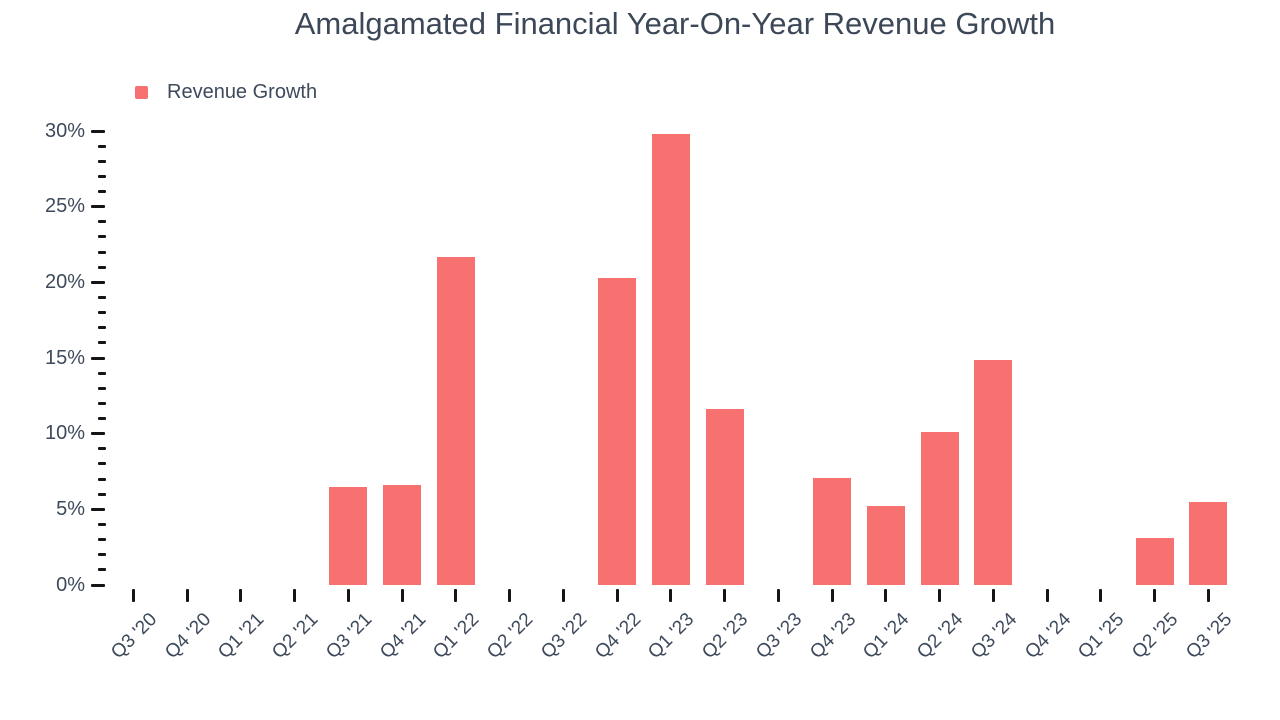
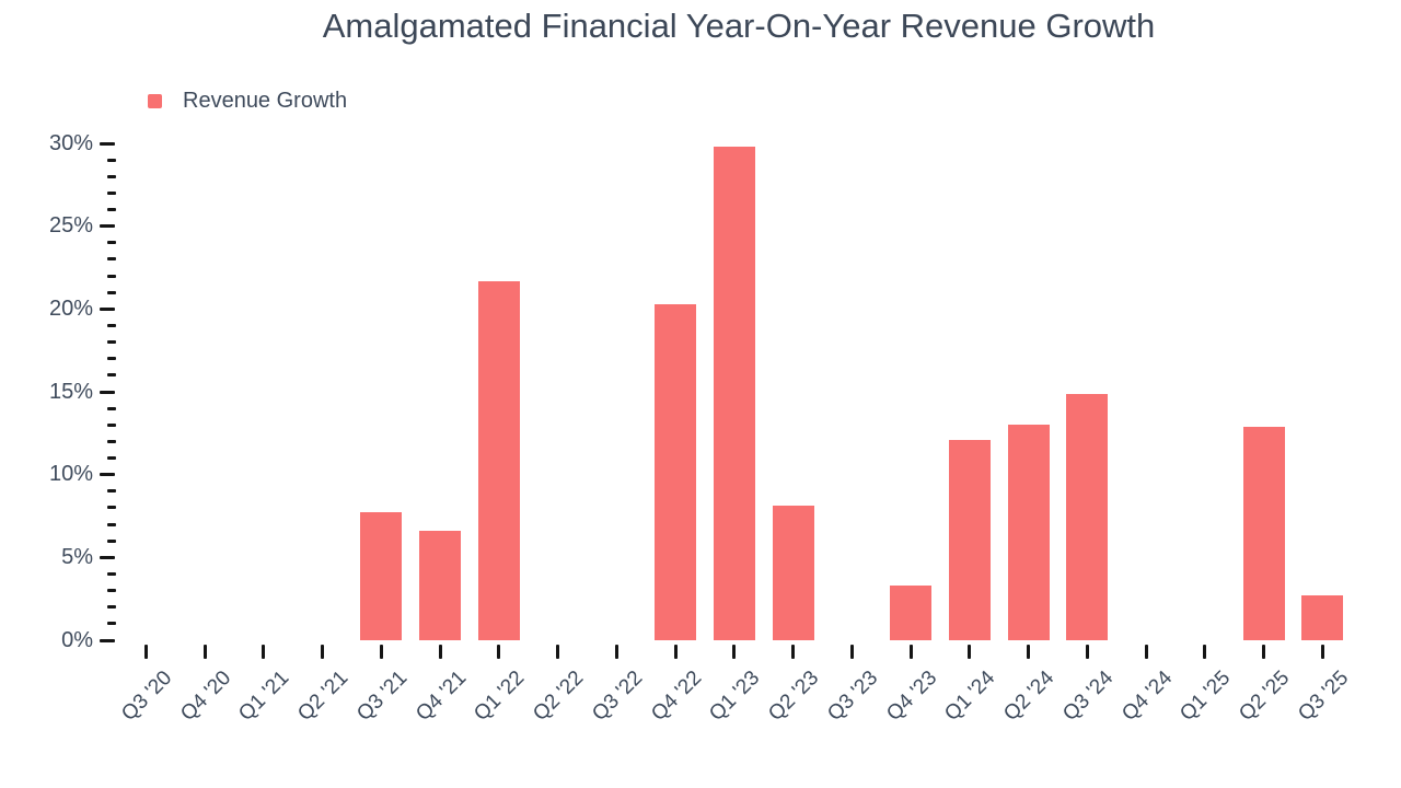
Q3 '21: 6.5% -> 7.7%
Q2 '23: 11.6% -> 8.1%
Q4 '23: 7.1% -> 3.3%
Q1 '24: 5.2% -> 12.1%
Q2 '24: 10.1% -> 13.0%
Q2 '25: 3.1% -> 12.9%
Q3 '25: 5.5% -> 2.7%
